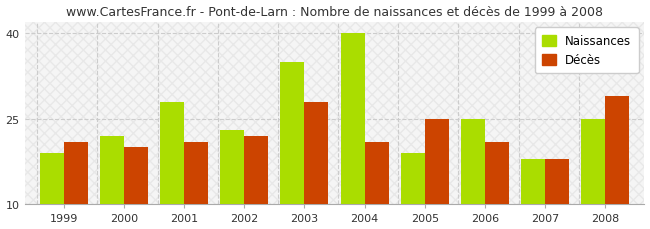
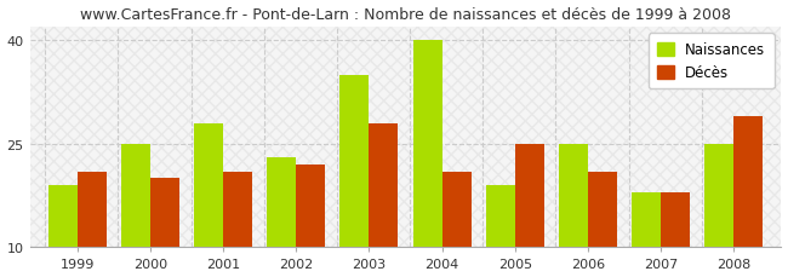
Naissances/2000: 22 -> 25
